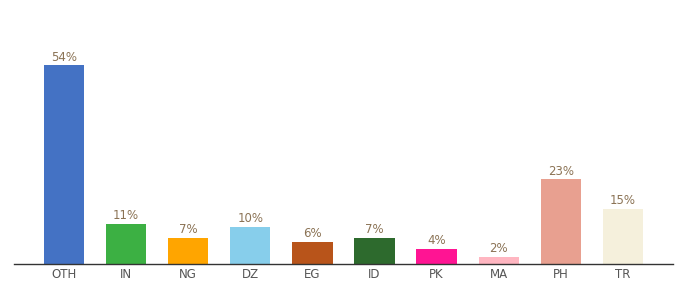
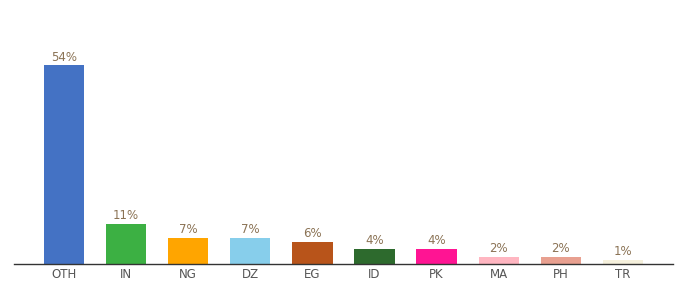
DZ: 10% -> 7%
ID: 7% -> 4%
PH: 23% -> 2%
TR: 15% -> 1%
